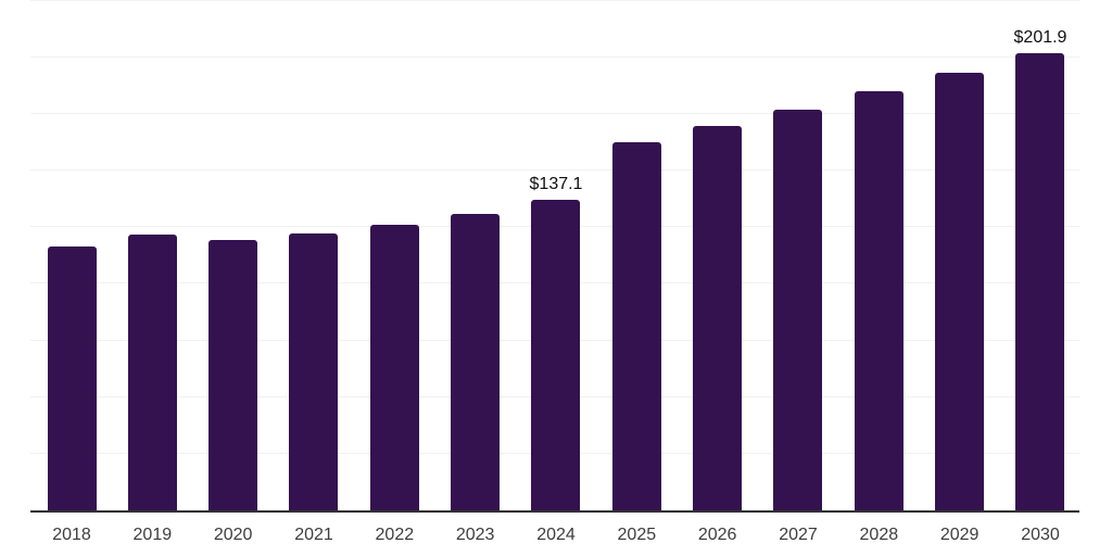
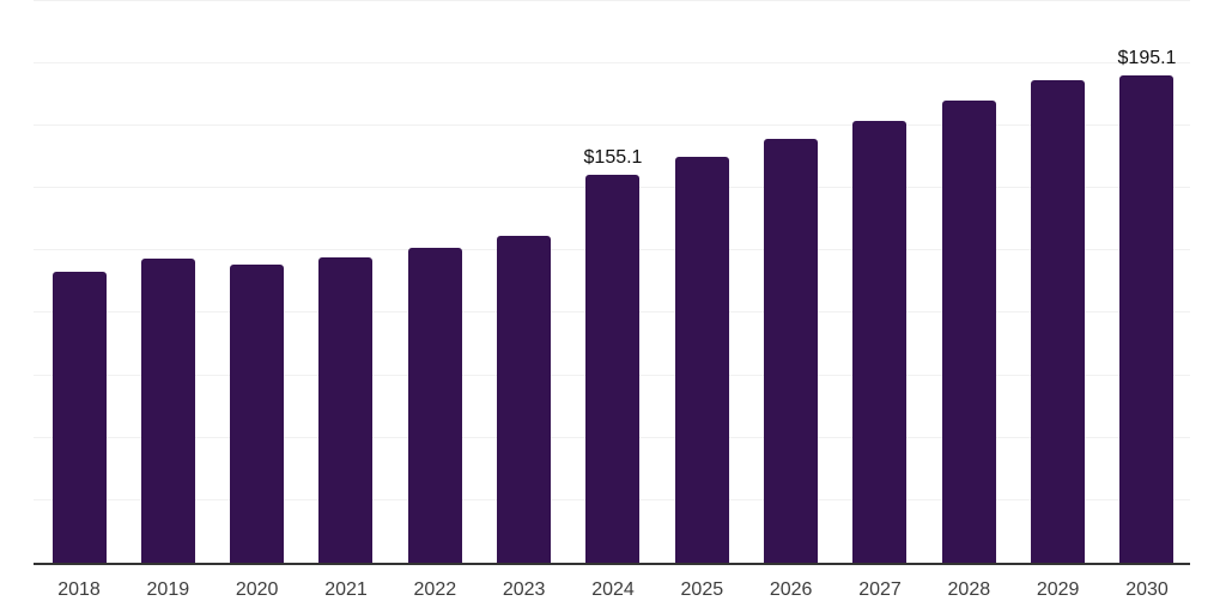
2024: $137.1 -> $155.1
2030: $201.9 -> $195.1
